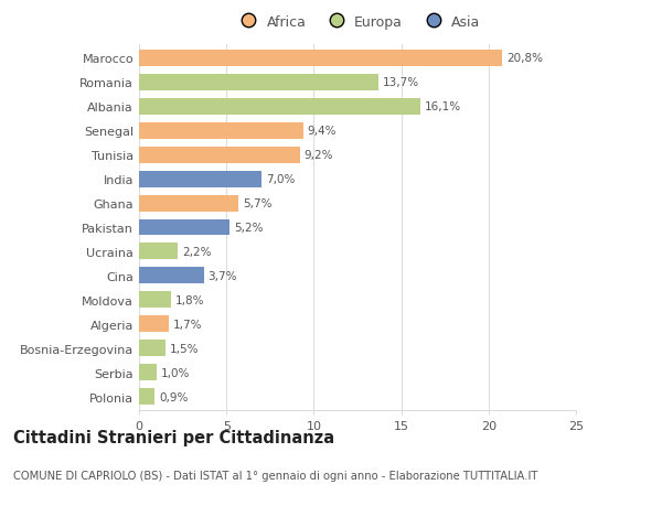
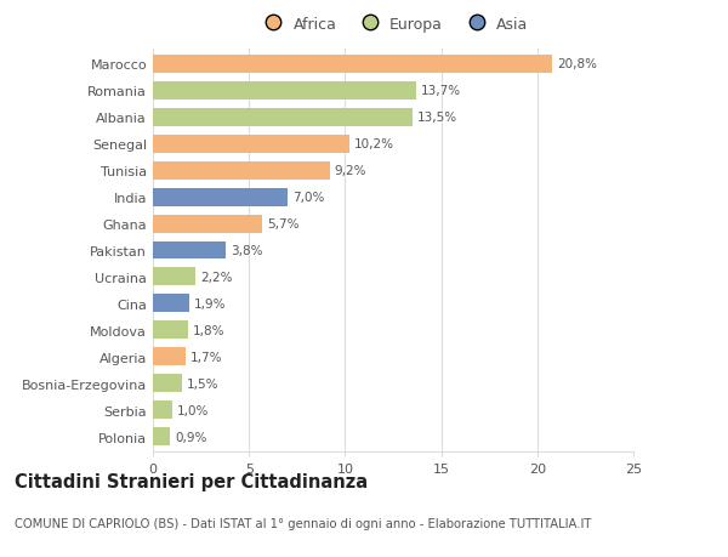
Albania: 16,1% -> 13,5%
Senegal: 9,4% -> 10,2%
Pakistan: 5,2% -> 3,8%
Cina: 3,7% -> 1,9%
